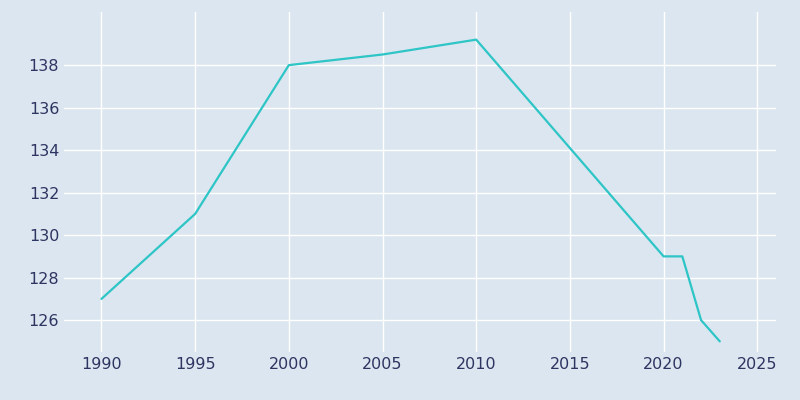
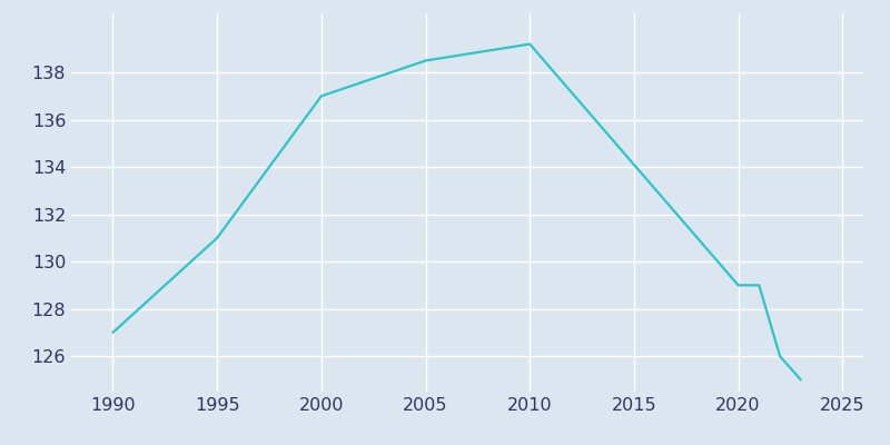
2000: 138.0 -> 137.0
